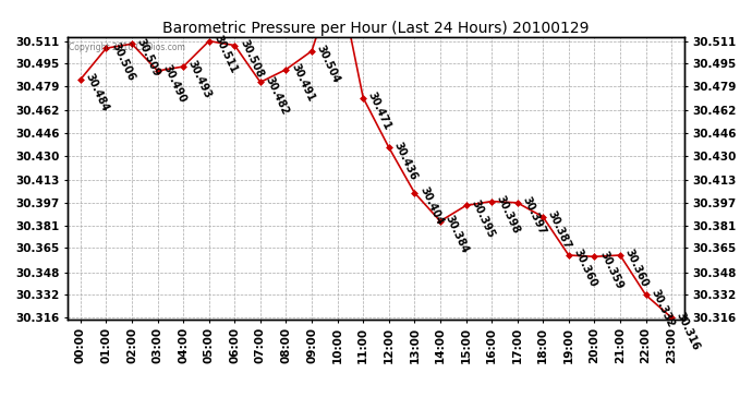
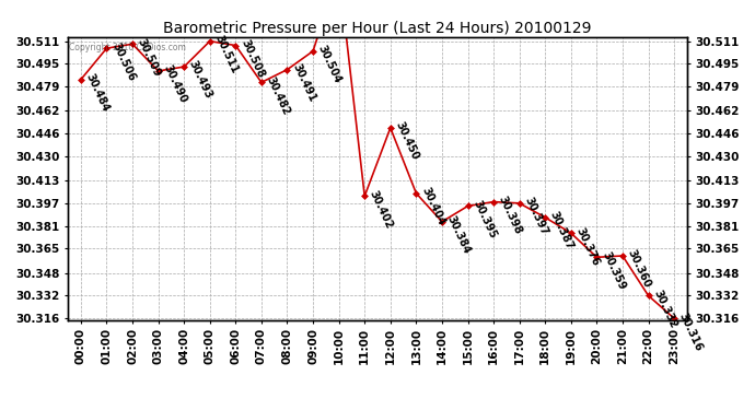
11:00: 30.471 -> 30.402
12:00: 30.436 -> 30.450
19:00: 30.360 -> 30.376
